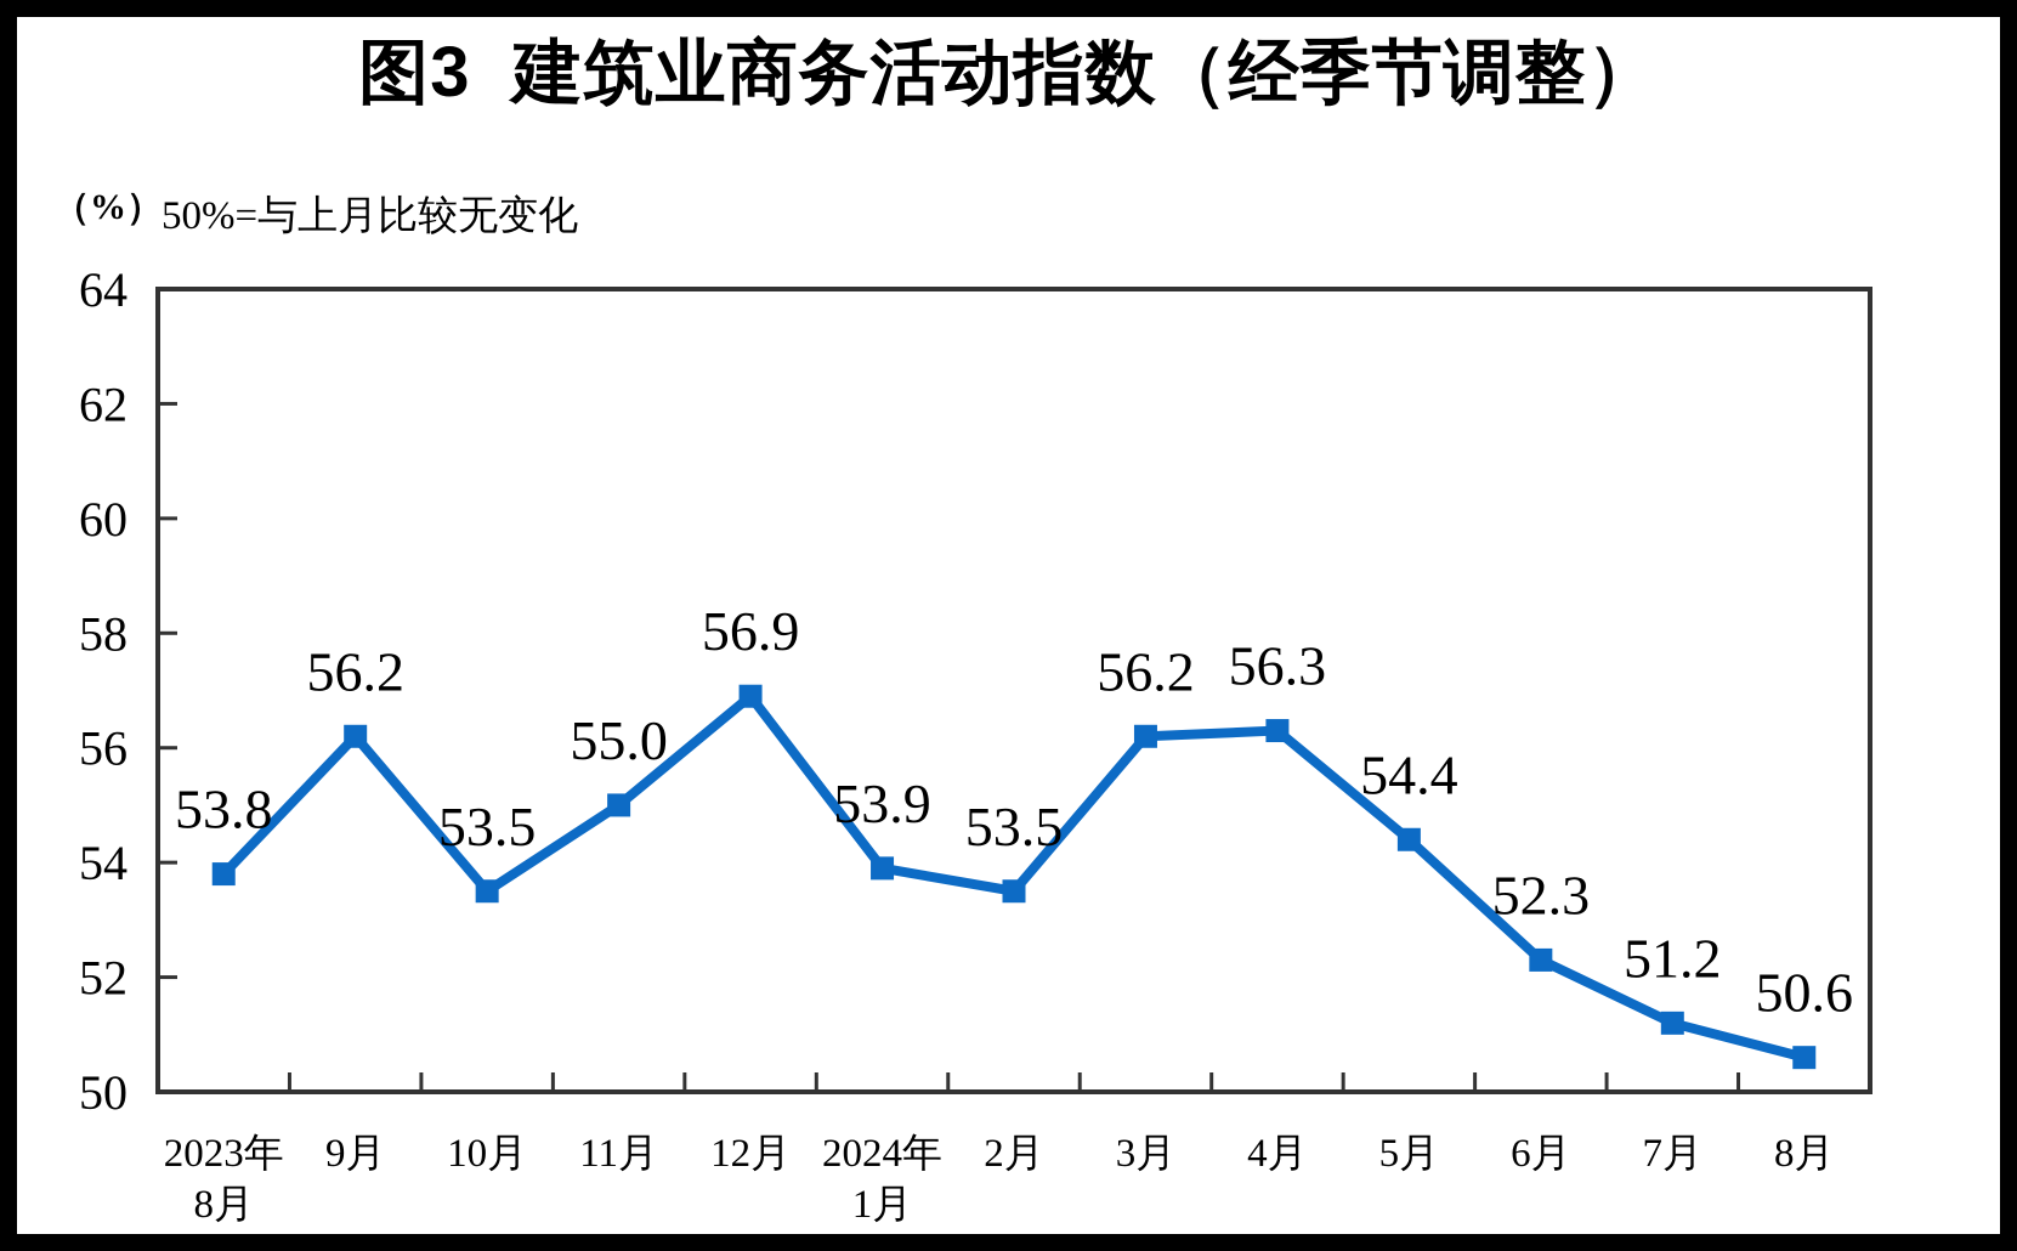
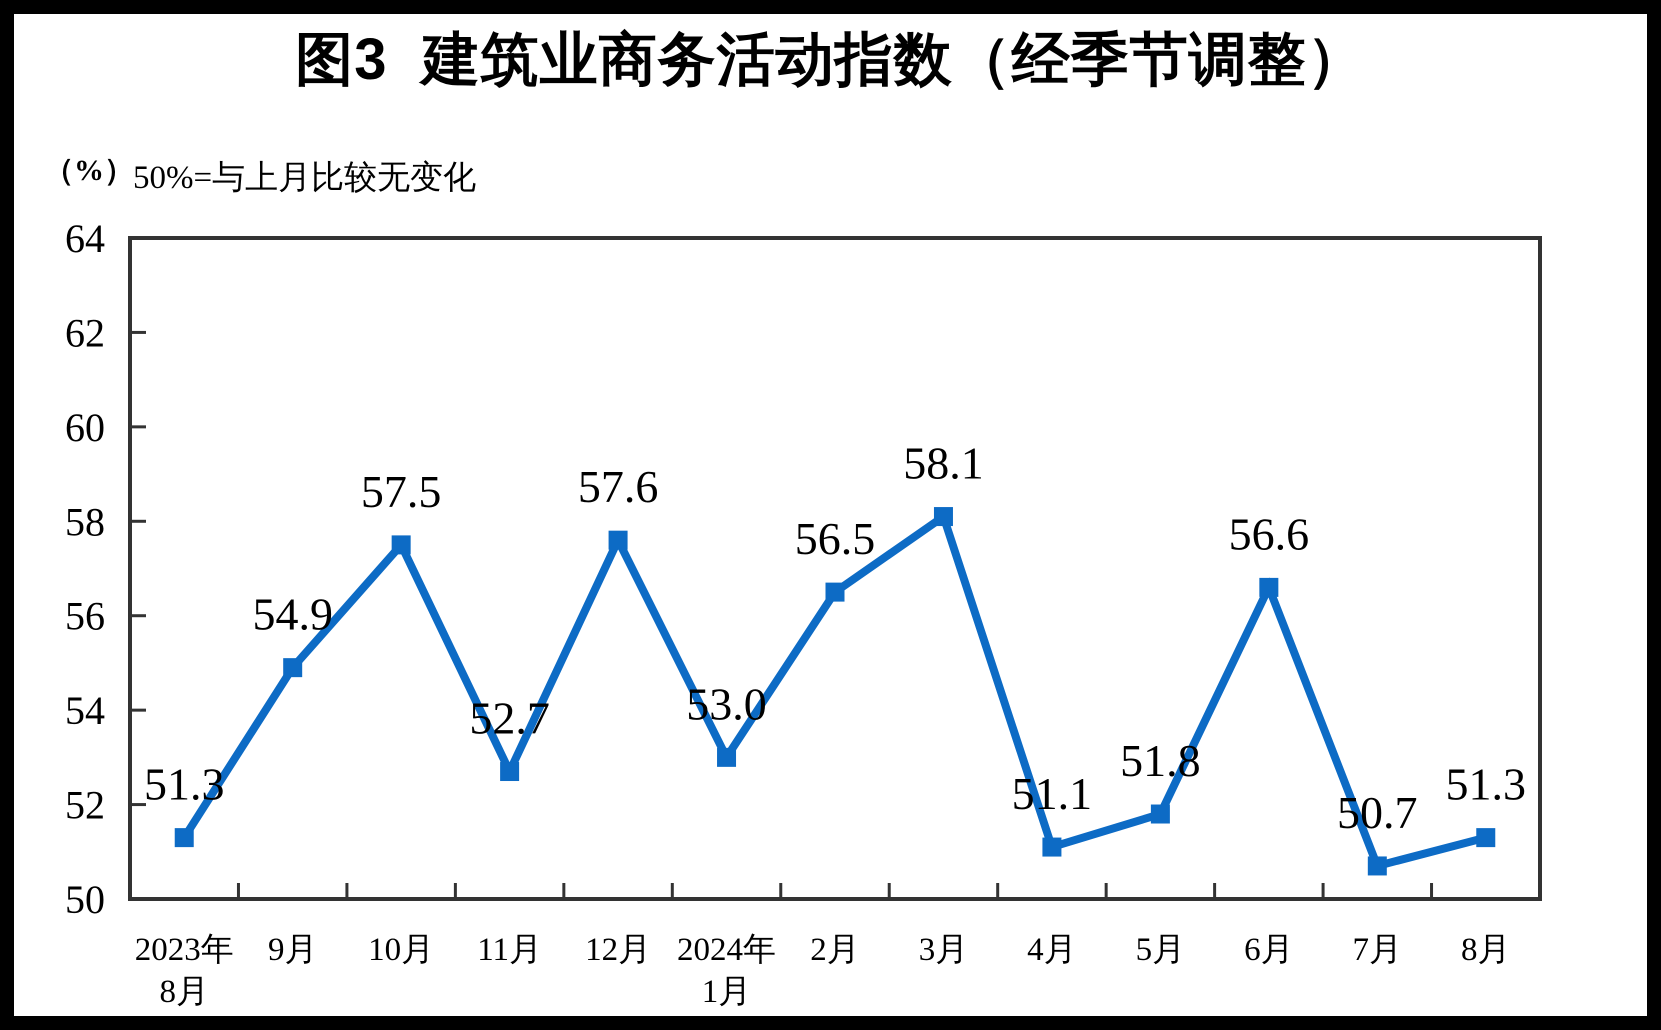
2023年 8月: 53.8 -> 51.3
9月: 56.2 -> 54.9
10月: 53.5 -> 57.5
11月: 55.0 -> 52.7
12月: 56.9 -> 57.6
2024年 1月: 53.9 -> 53.0
2月: 53.5 -> 56.5
3月: 56.2 -> 58.1
4月: 56.3 -> 51.1
5月: 54.4 -> 51.8
6月: 52.3 -> 56.6
7月: 51.2 -> 50.7
8月: 50.6 -> 51.3
